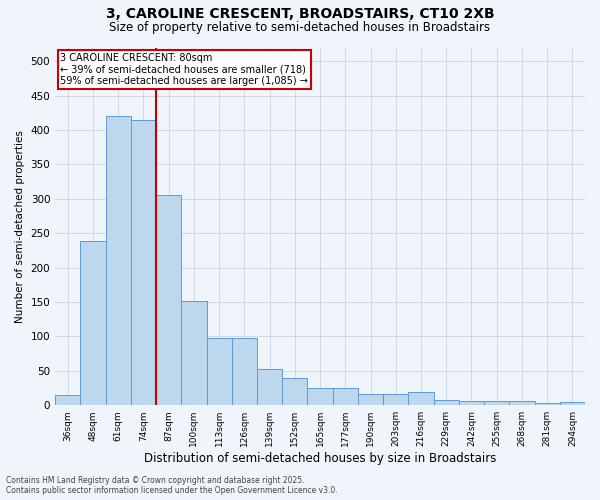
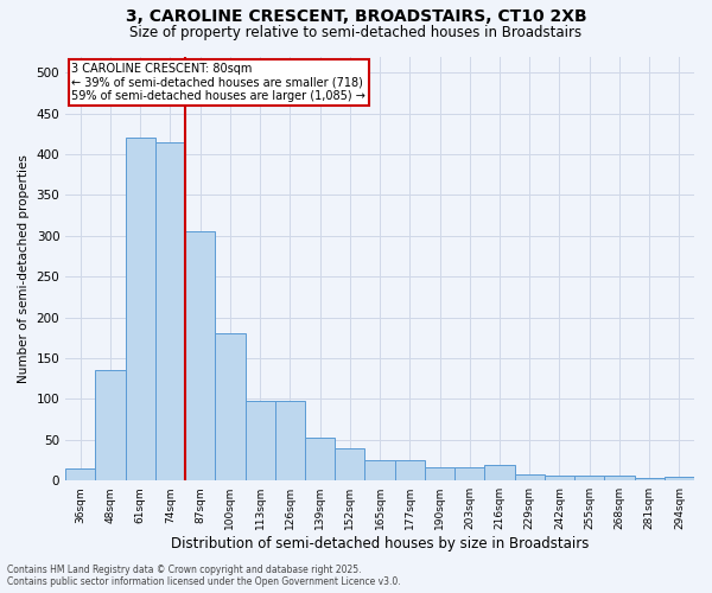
48sqm: 238 -> 135
100sqm: 152 -> 180
